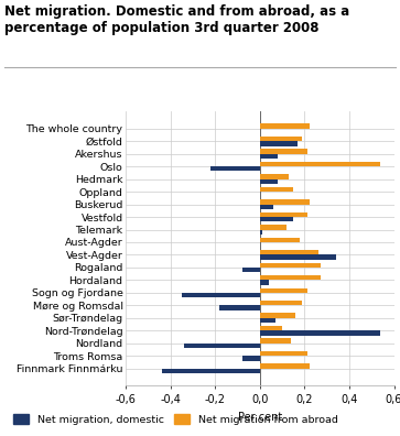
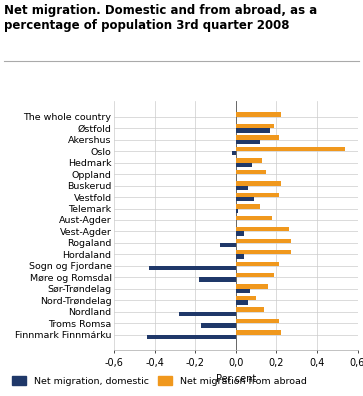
Net migration, domestic/Akershus: 0,08 -> 0,12
Net migration, domestic/Oslo: -0,22 -> -0,02
Net migration, domestic/Vestfold: 0,15 -> 0,09
Net migration, domestic/Vest-Agder: 0,34 -> 0,04
Net migration, domestic/Sogn og Fjordane: -0,35 -> -0,43
Net migration, domestic/Nord-Trøndelag: 0,54 -> 0,06
Net migration, domestic/Nordland: -0,34 -> -0,28
Net migration, domestic/Troms Romsa: -0,08 -> -0,17
